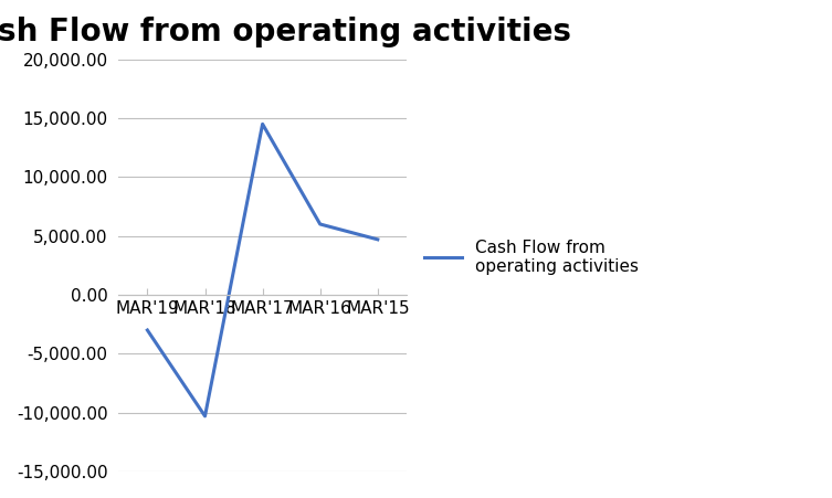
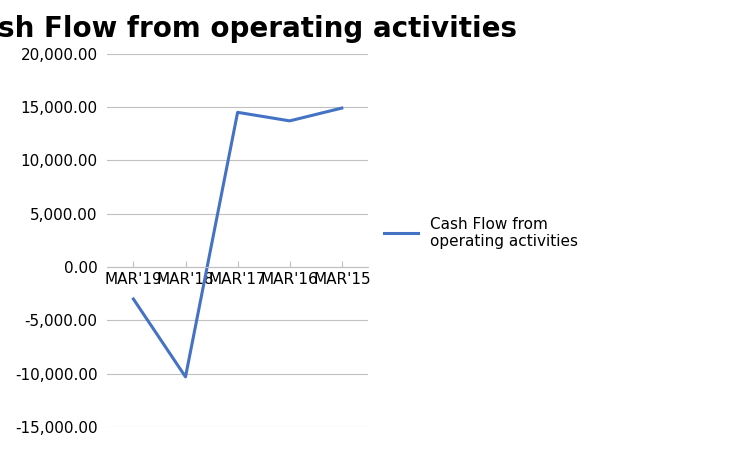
MAR'16: 6,000 -> 13,700
MAR'15: 4,700 -> 14,900
